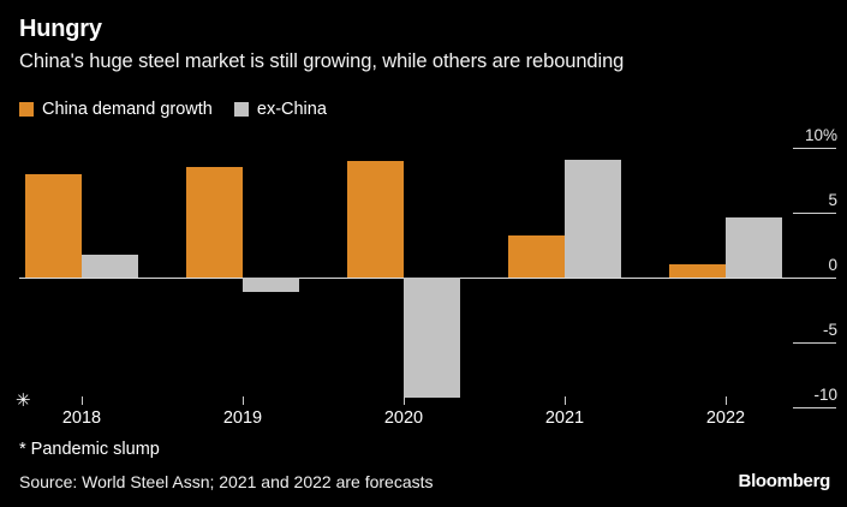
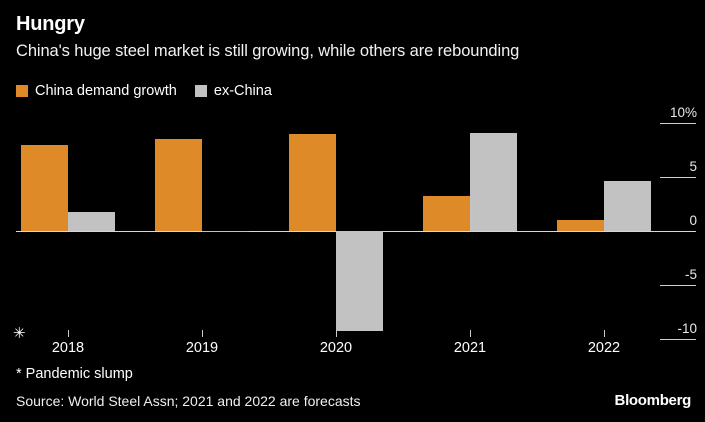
ex-China/2019: -1.1% -> -0.1%
